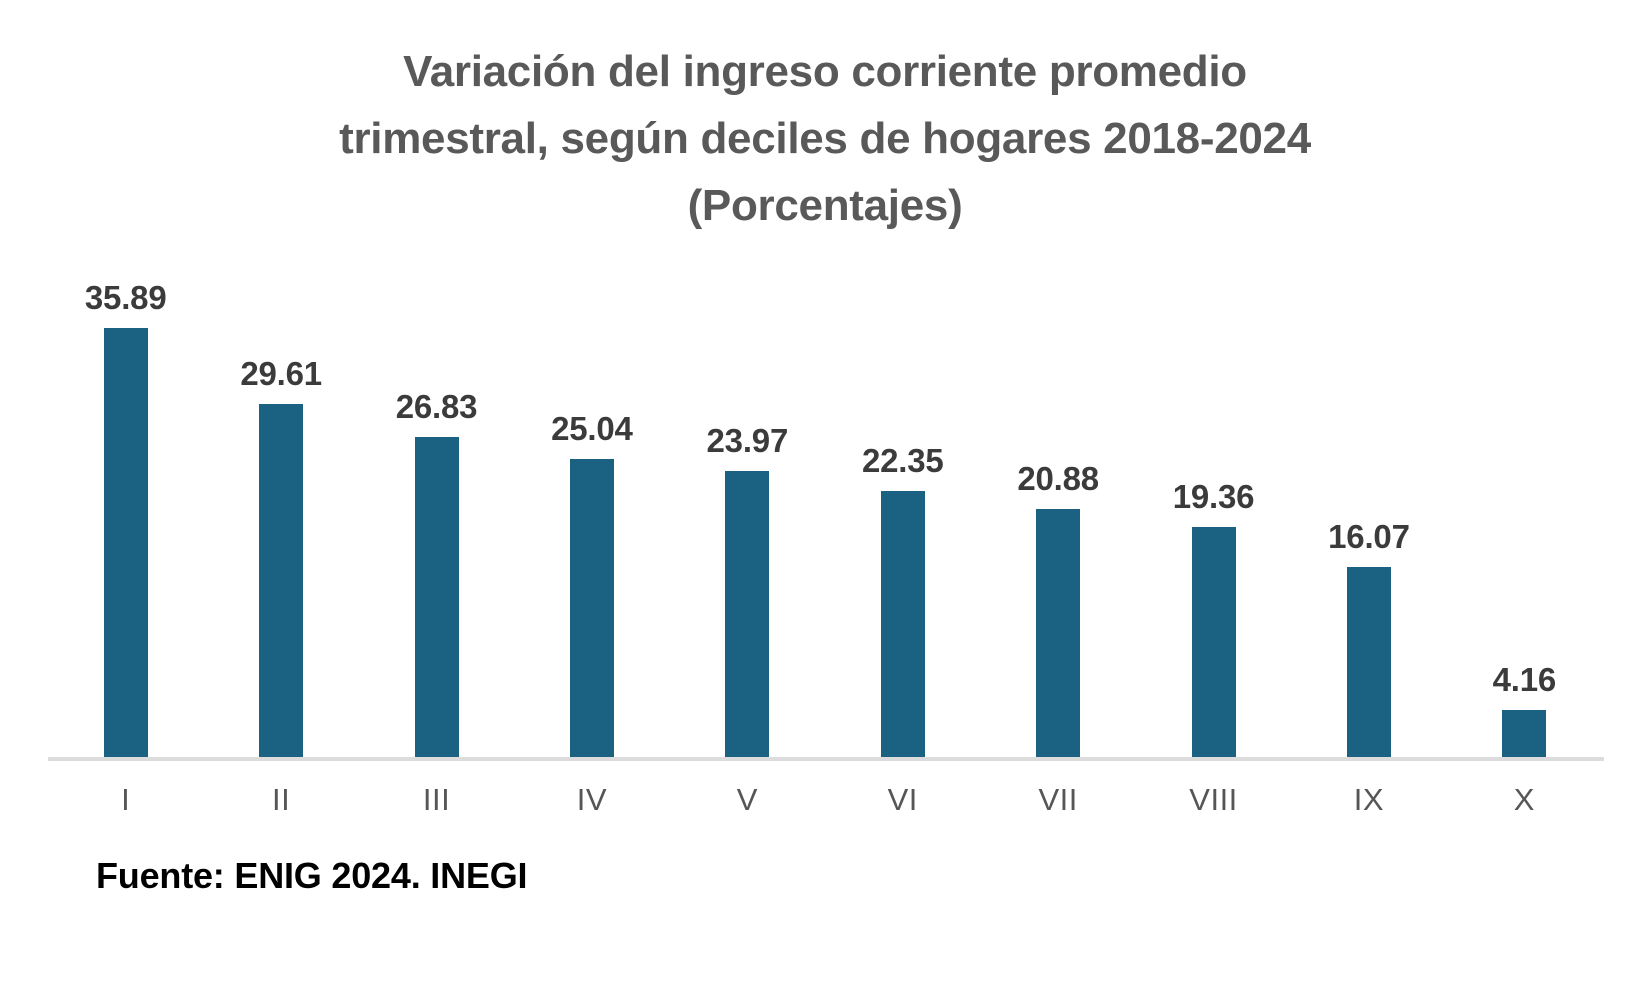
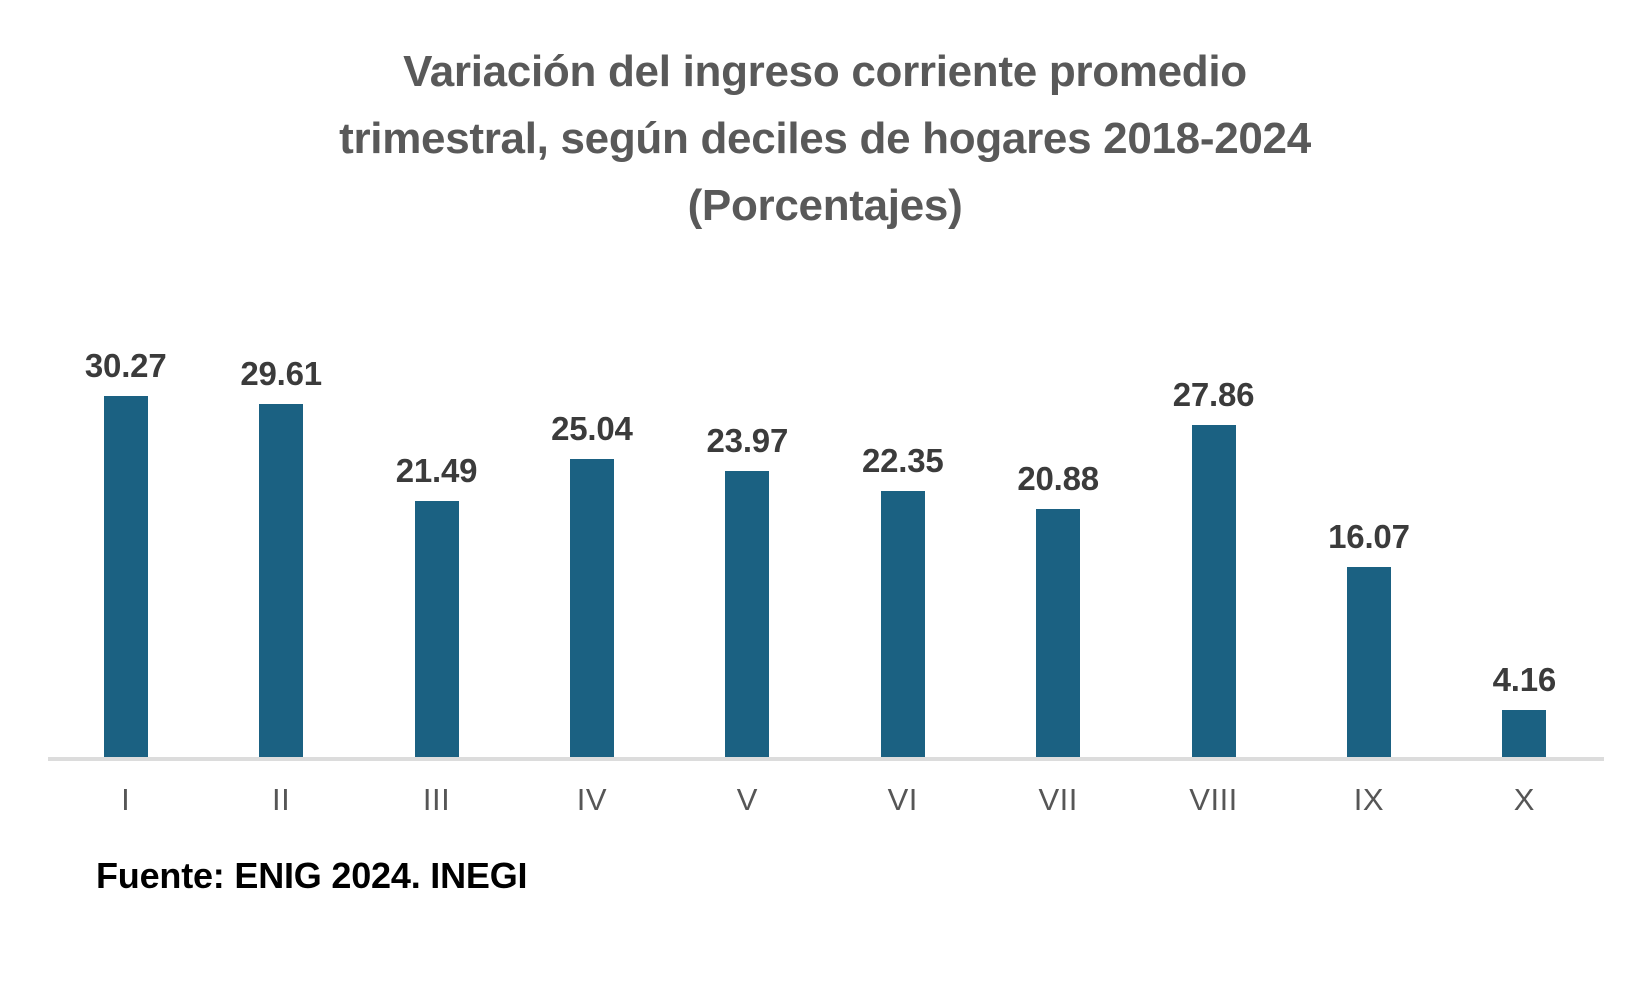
I: 35.89 -> 30.27
III: 26.83 -> 21.49
VIII: 19.36 -> 27.86
